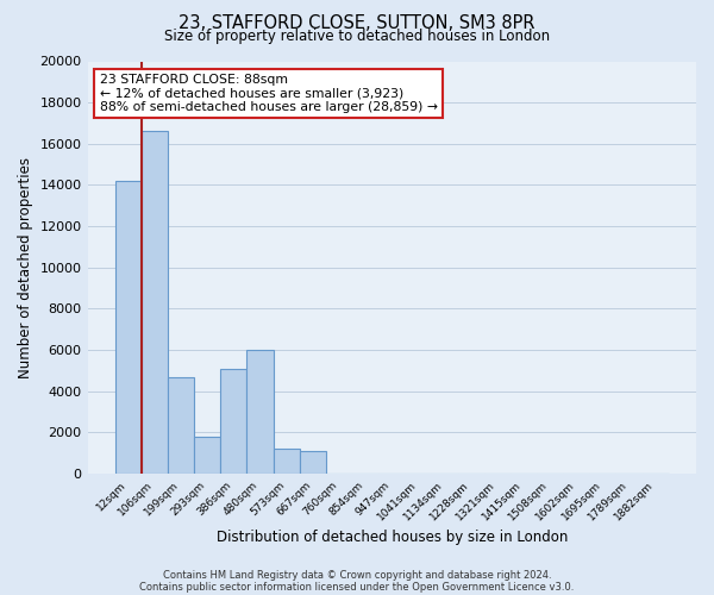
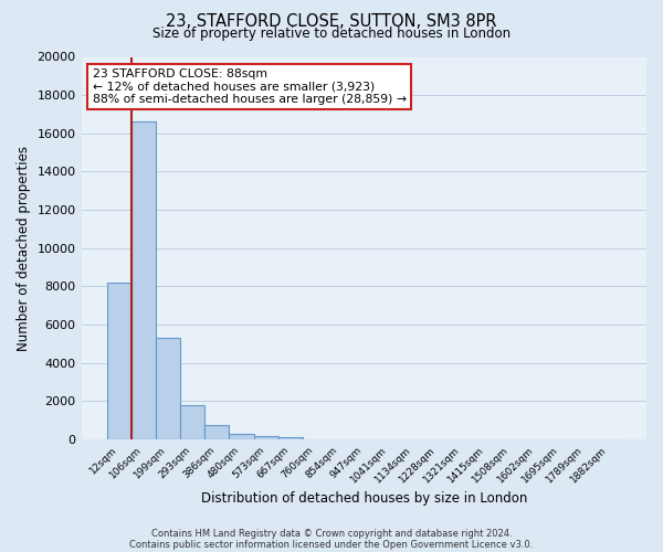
12sqm: 14200 -> 8200
199sqm: 4700 -> 5300
386sqm: 5100 -> 800
480sqm: 6000 -> 300
573sqm: 1200 -> 200
667sqm: 1100 -> 100
